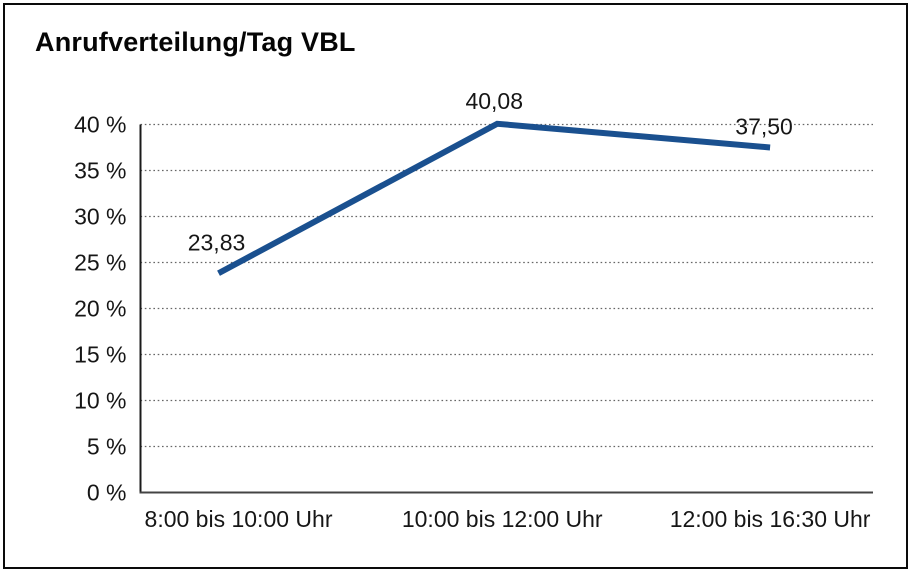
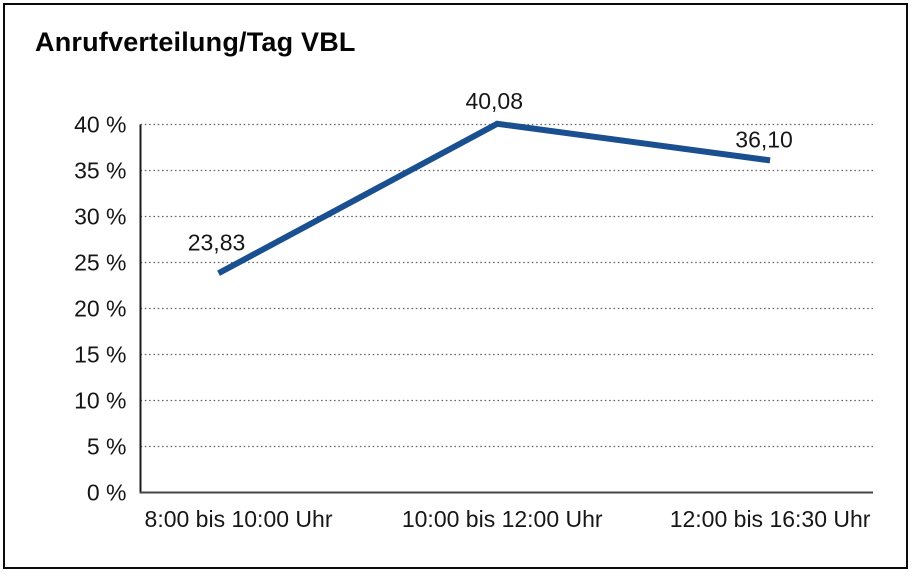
12:00 bis 16:30 Uhr: 37,50 -> 36,10
